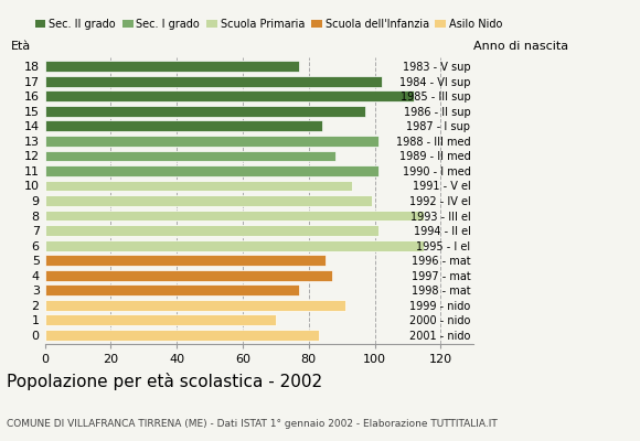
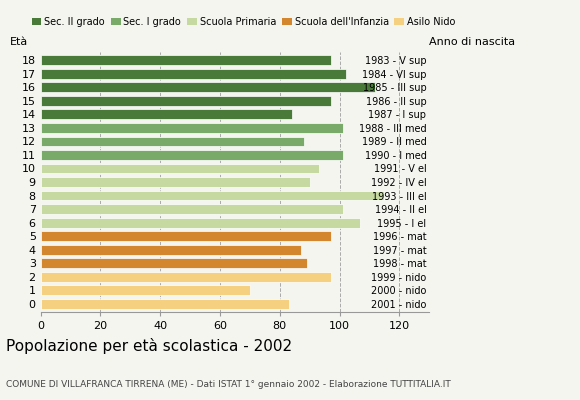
18: 77 -> 97
9: 99 -> 90
6: 115 -> 107
5: 85 -> 97
3: 77 -> 89
2: 91 -> 97
